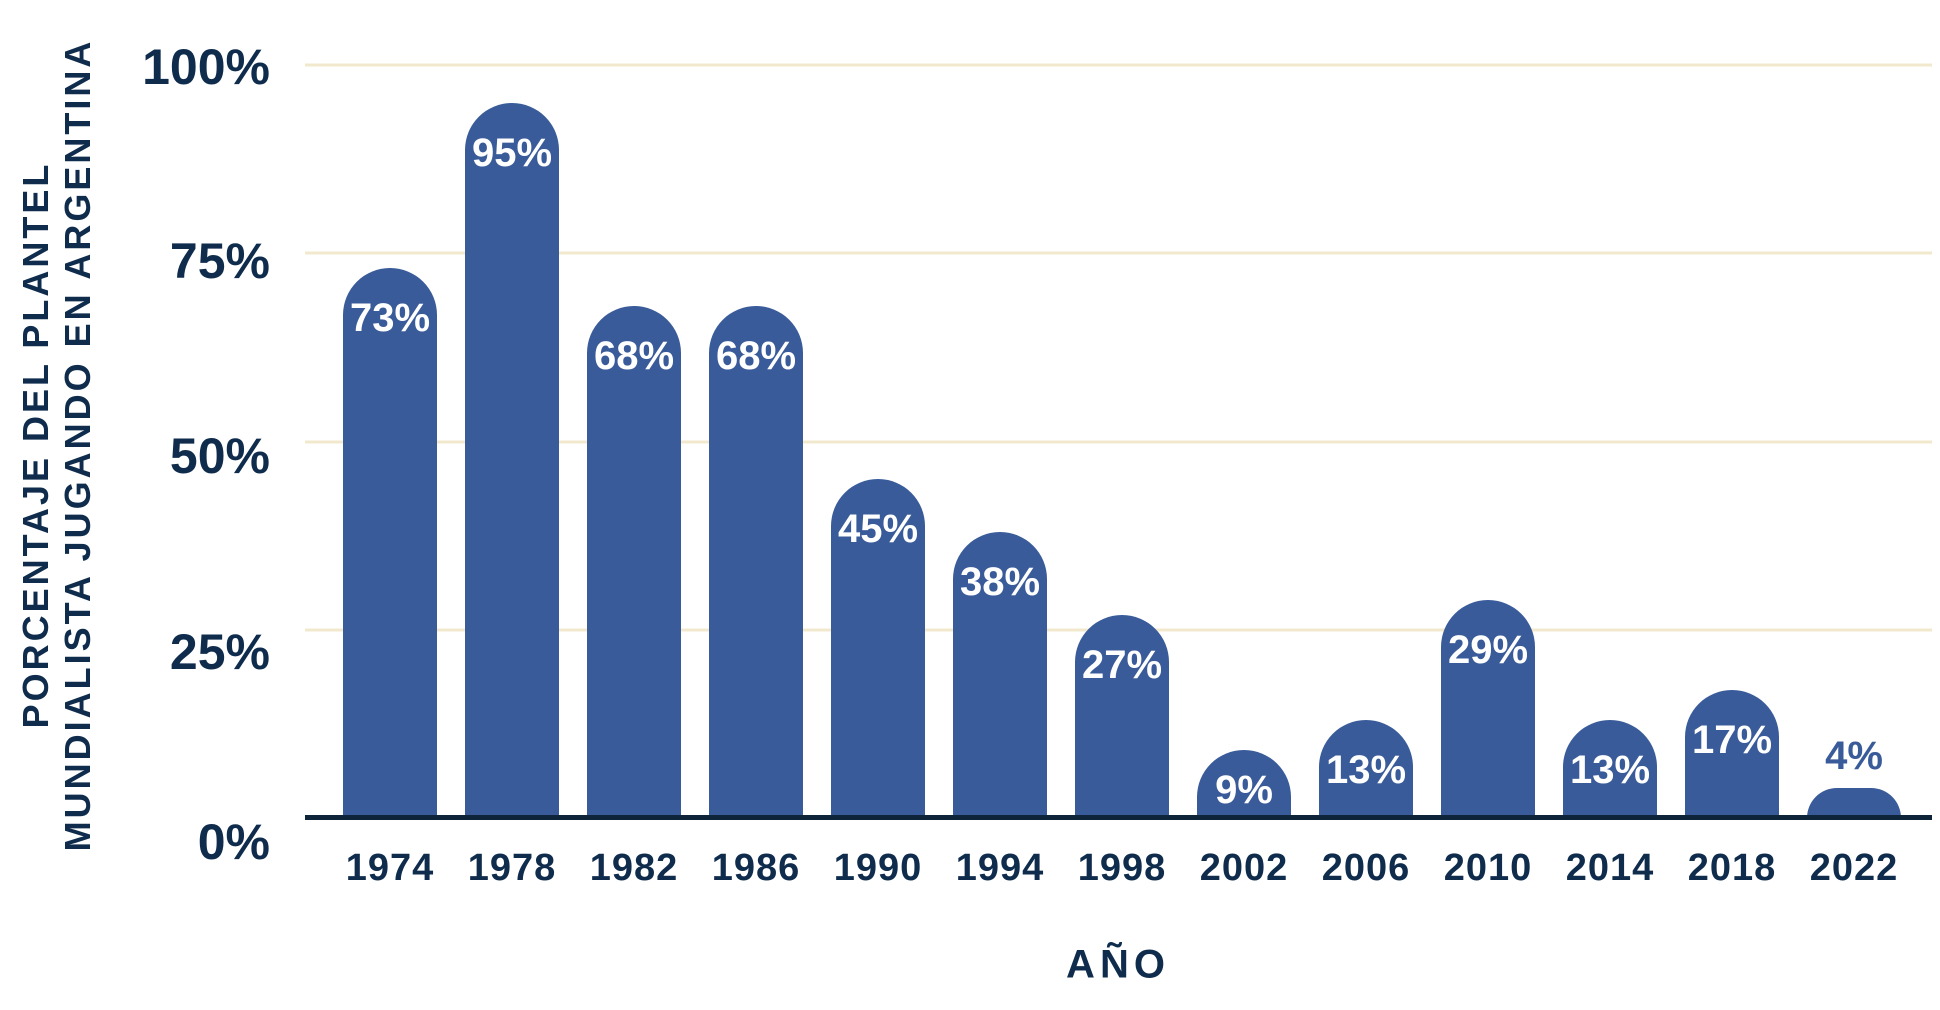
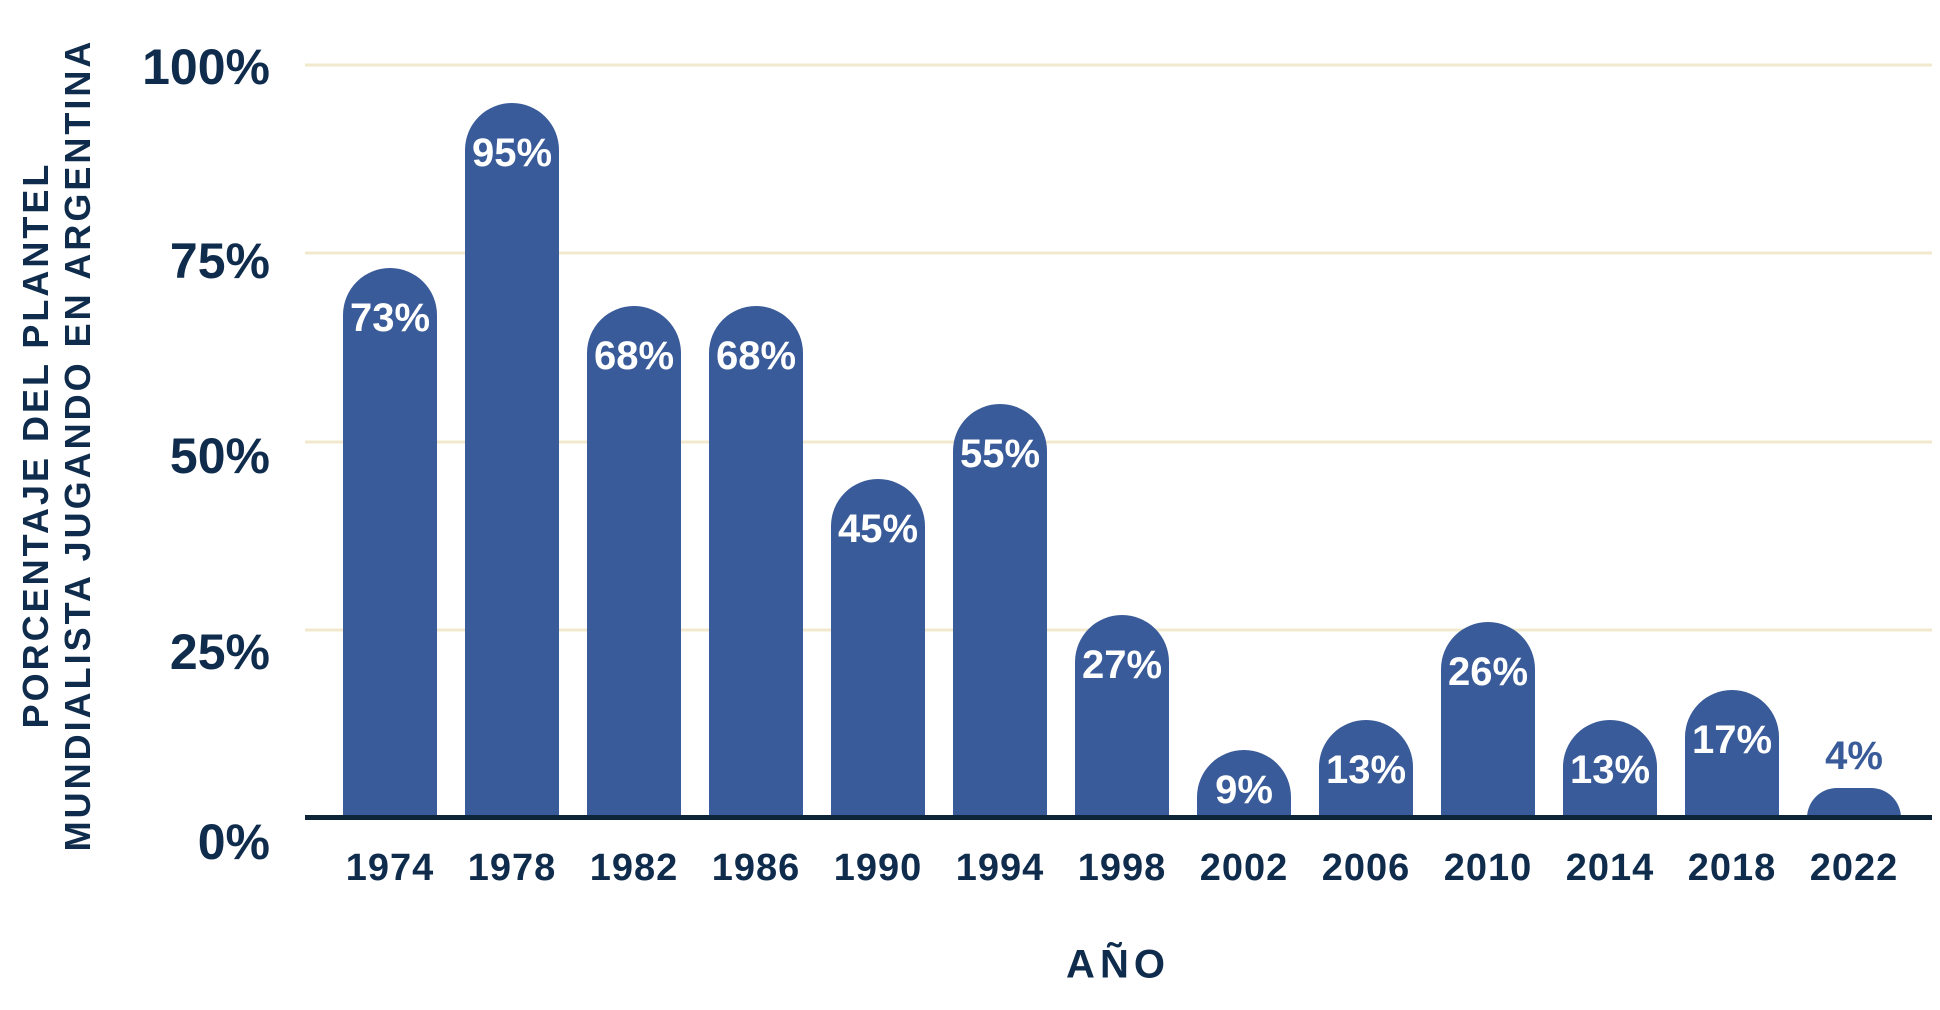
1994: 38% -> 55%
2010: 29% -> 26%
